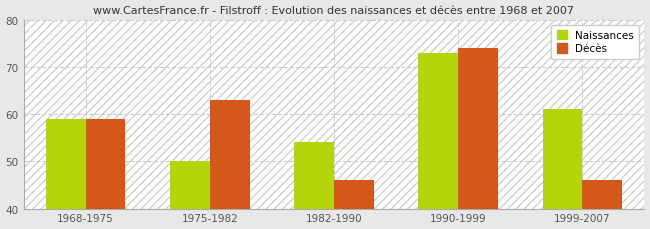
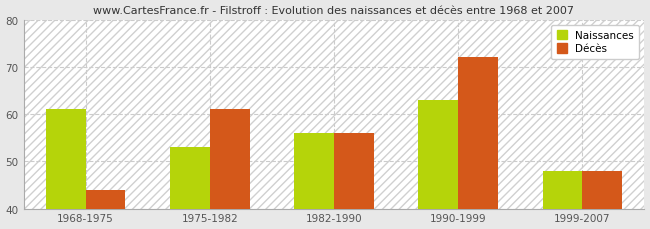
Naissances/1968-1975: 59 -> 61
Décès/1968-1975: 59 -> 44
Naissances/1975-1982: 50 -> 53
Décès/1975-1982: 63 -> 61
Naissances/1982-1990: 54 -> 56
Décès/1982-1990: 46 -> 56
Naissances/1990-1999: 73 -> 63
Décès/1990-1999: 74 -> 72
Naissances/1999-2007: 61 -> 48
Décès/1999-2007: 46 -> 48
